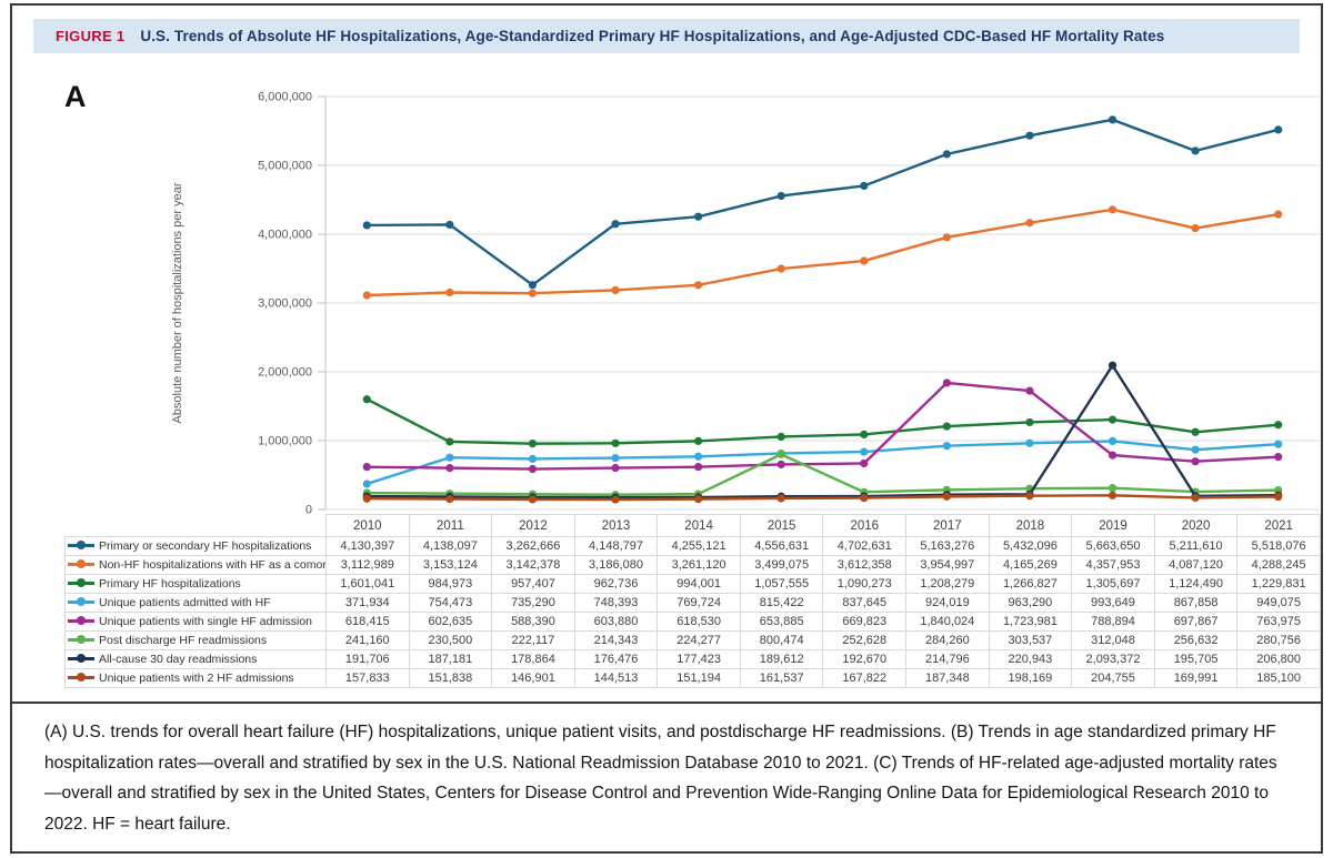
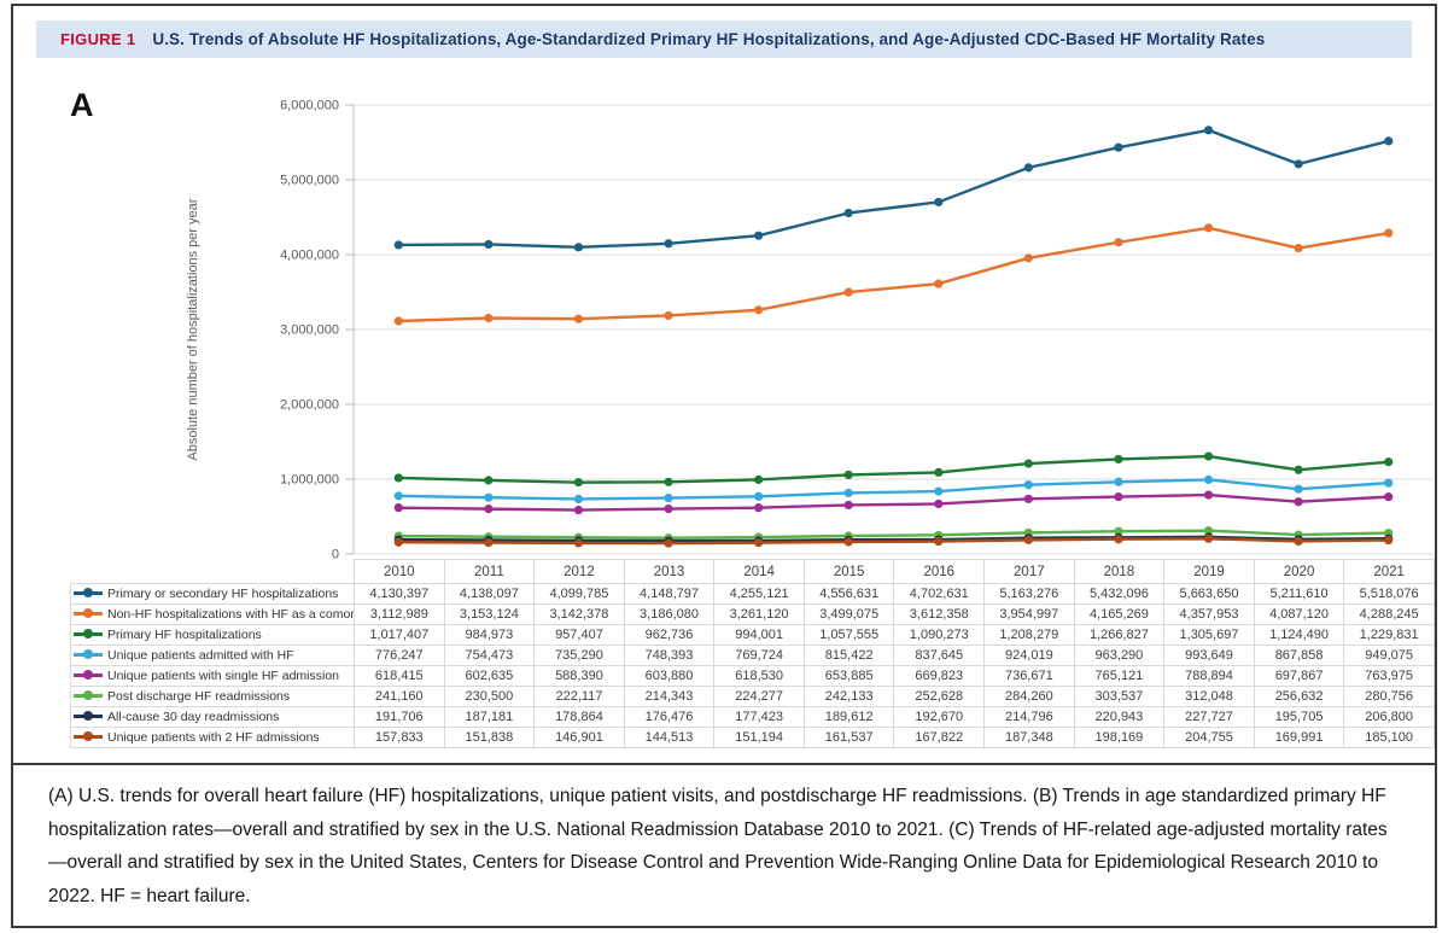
Primary HF hospitalizations/2010: 1,601,041 -> 1,017,407
Unique patients admitted with HF/2010: 371,934 -> 776,247
Primary or secondary HF hospitalizations/2012: 3,262,666 -> 4,099,785
Post discharge HF readmissions/2015: 800,474 -> 242,133
Unique patients with single HF admission/2017: 1,840,024 -> 736,671
Unique patients with single HF admission/2018: 1,723,981 -> 765,121
All-cause 30 day readmissions/2019: 2,093,372 -> 227,727
